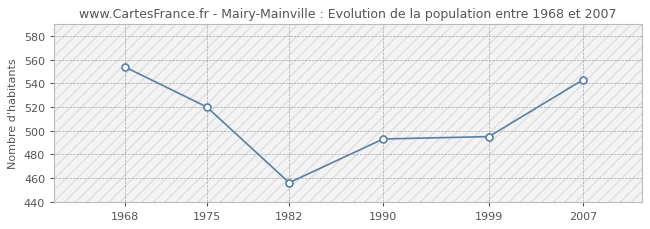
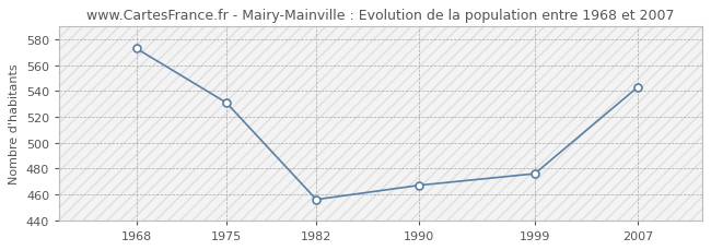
1968: 554 -> 573
1975: 520 -> 531
1990: 493 -> 467
1999: 495 -> 476
